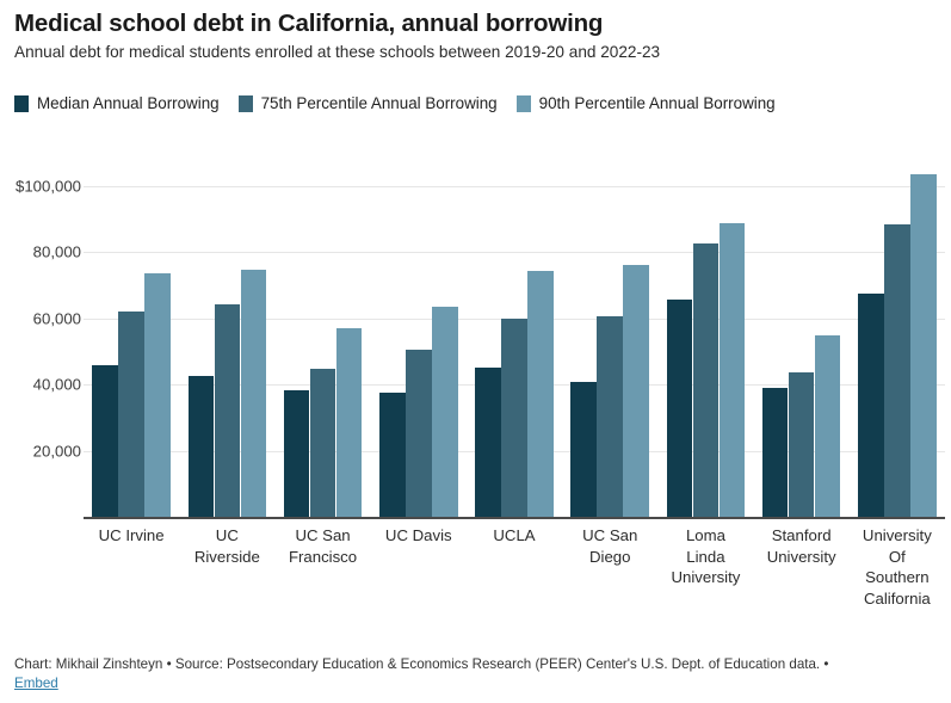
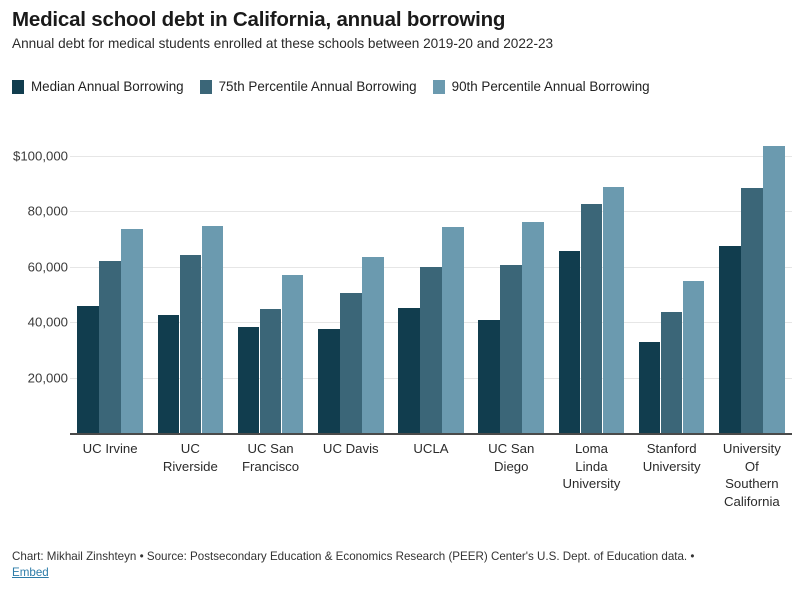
Median Annual Borrowing/Stanford University: $39000 -> $33000
